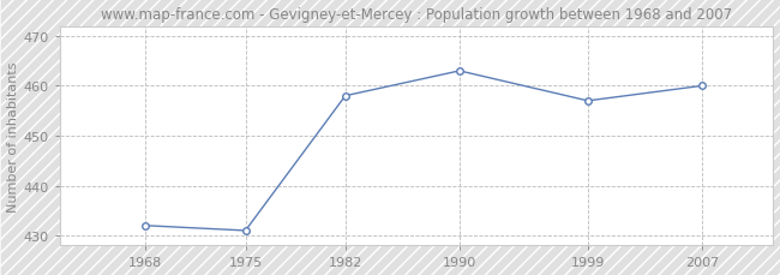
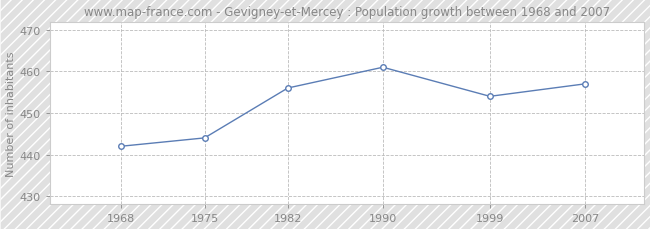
1968: 432 -> 442
1975: 431 -> 444
1982: 458 -> 456
1990: 463 -> 461
1999: 457 -> 454
2007: 460 -> 457
